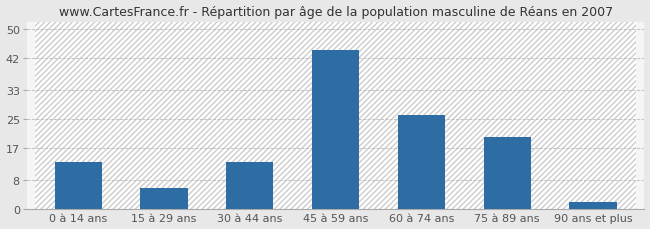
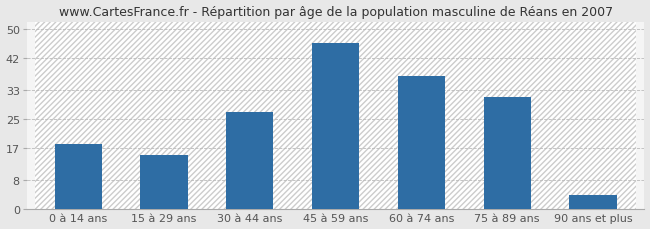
0 à 14 ans: 13 -> 18
15 à 29 ans: 6 -> 15
30 à 44 ans: 13 -> 27
45 à 59 ans: 44 -> 46
60 à 74 ans: 26 -> 37
75 à 89 ans: 20 -> 31
90 ans et plus: 2 -> 4
